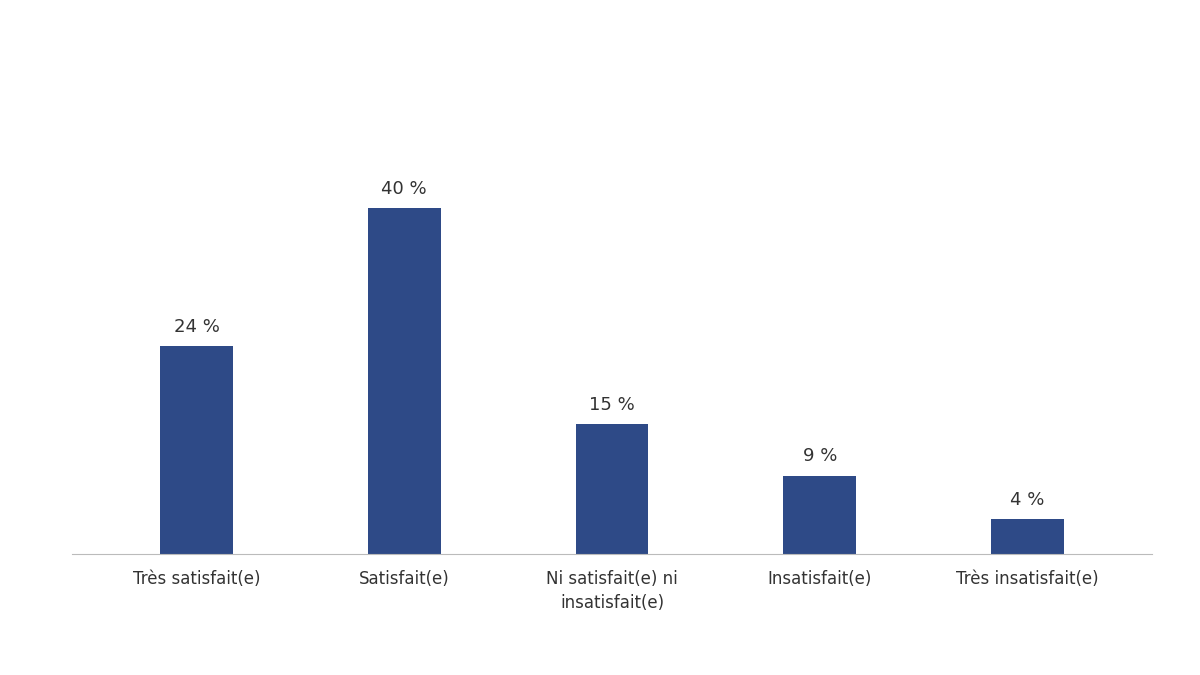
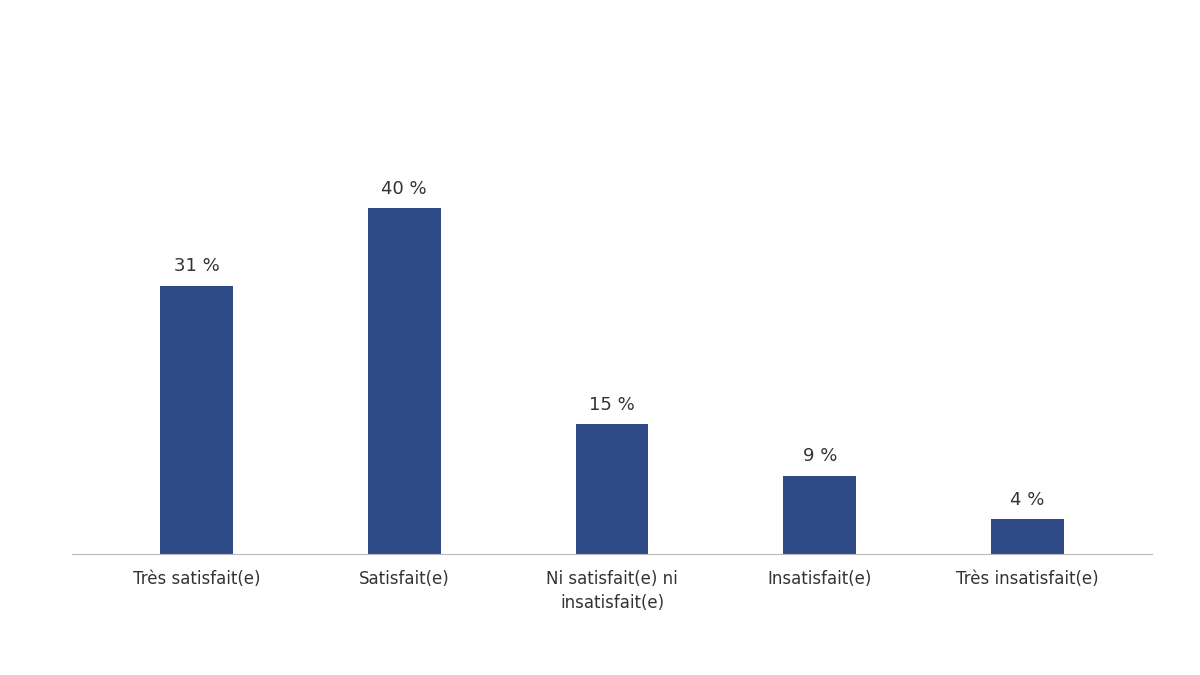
Très satisfait(e): 24 -> 31
